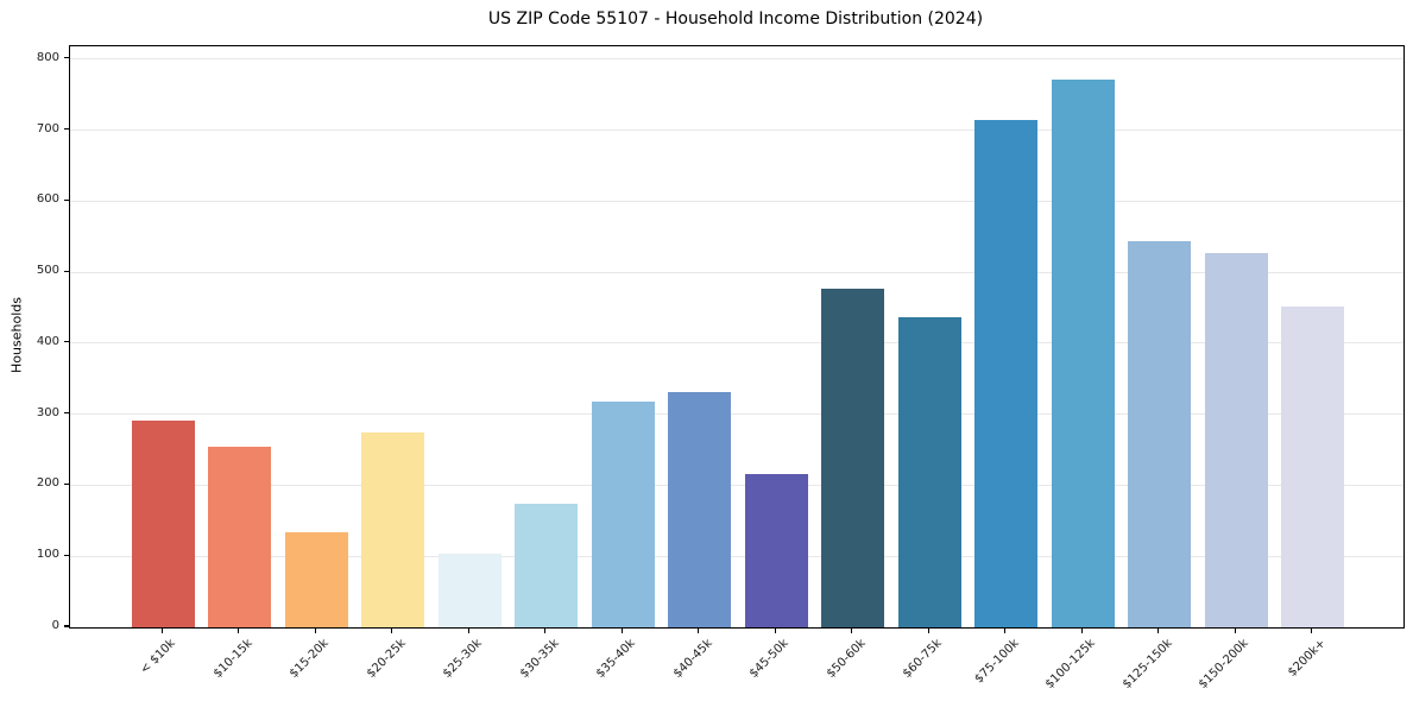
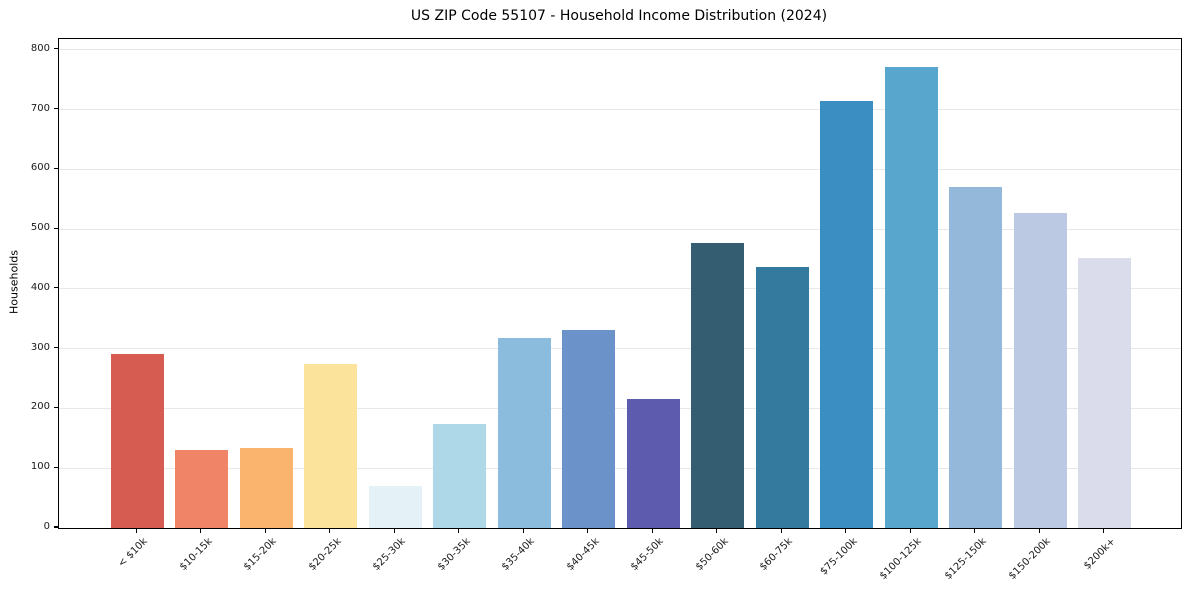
$10-15k: 260 -> 130
$25-30k: 100 -> 70
$125-150k: 540 -> 570
